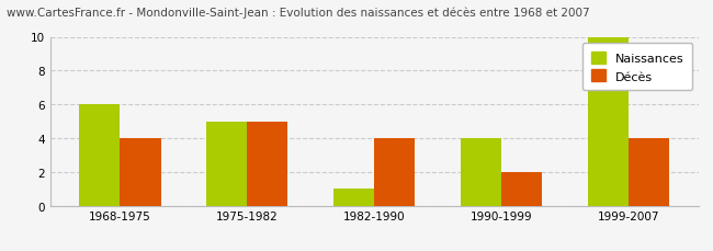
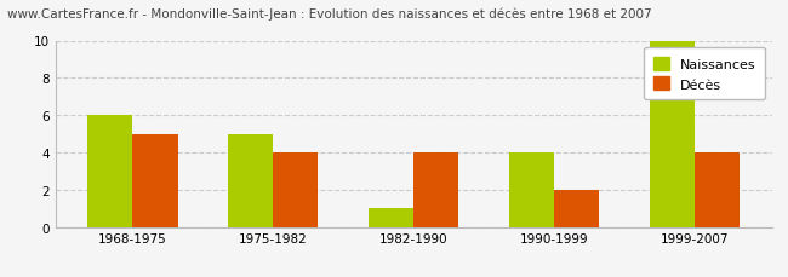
Décès/1968-1975: 4 -> 5
Décès/1975-1982: 5 -> 4
